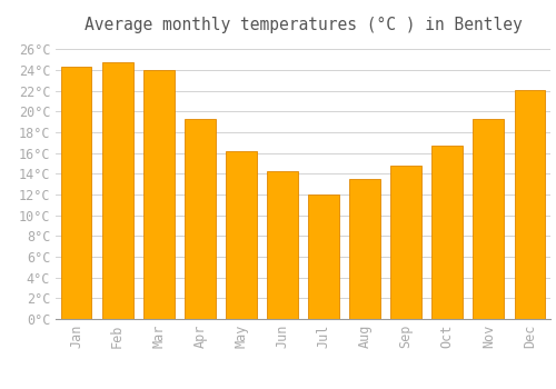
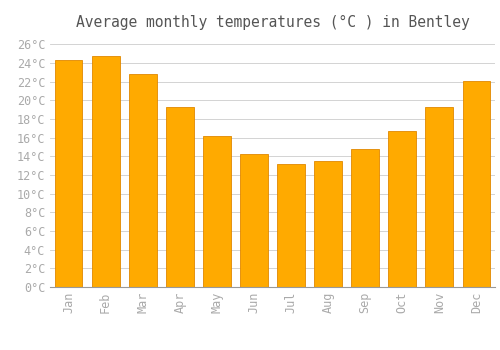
Mar: 24.0°C -> 22.8°C
Jul: 12.0°C -> 13.2°C
